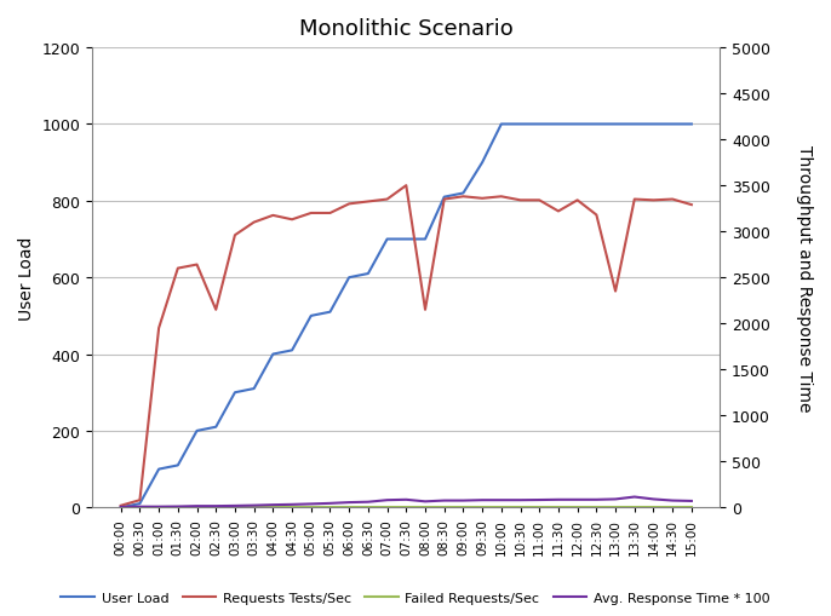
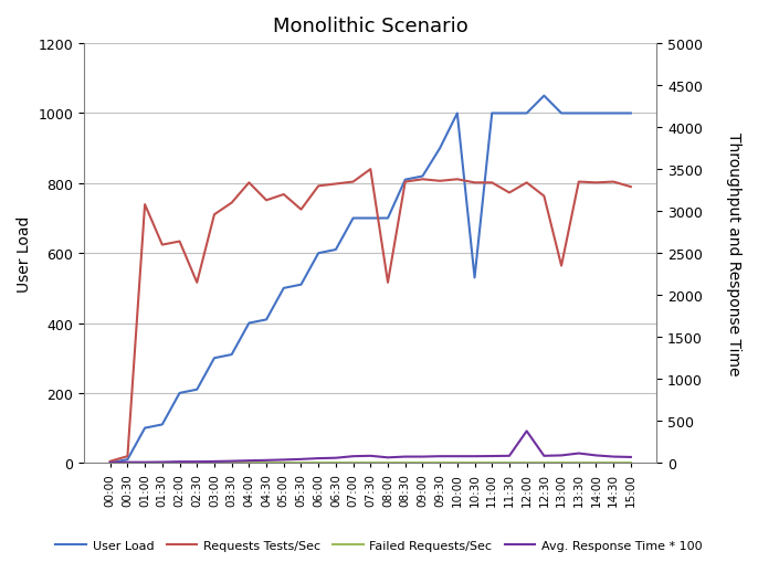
Requests Tests/Sec/01:00: 1950 -> 3080
Requests Tests/Sec/04:00: 3180 -> 3340
Requests Tests/Sec/05:30: 3200 -> 3020
User Load/10:30: 1000 -> 530
Avg. Response Time * 100/12:00: 80 -> 380
User Load/12:30: 1000 -> 1050
